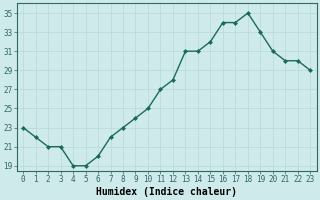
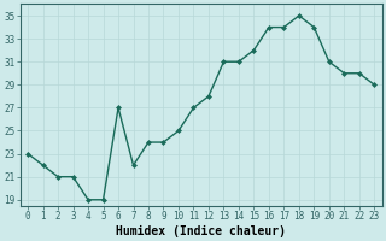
6: 20 -> 27
8: 23 -> 24
19: 33 -> 34
